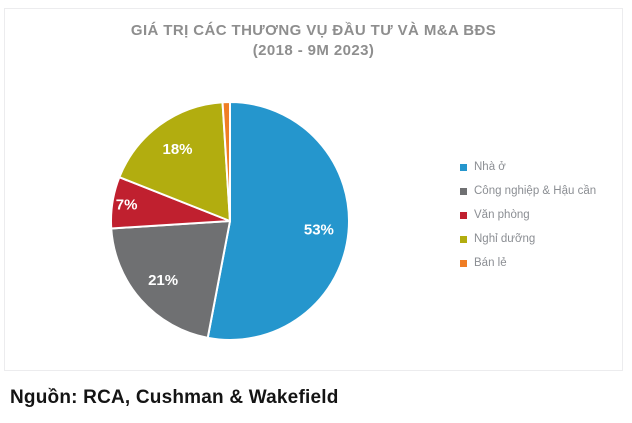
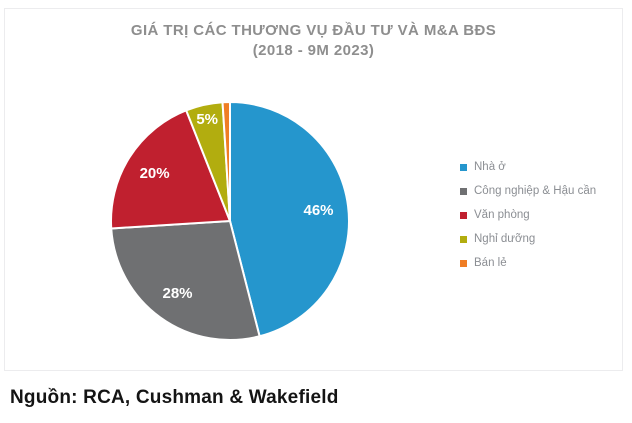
Nhà ở: 53% -> 46%
Công nghiệp & Hậu cần: 21% -> 28%
Văn phòng: 7% -> 20%
Nghỉ dưỡng: 18% -> 5%
